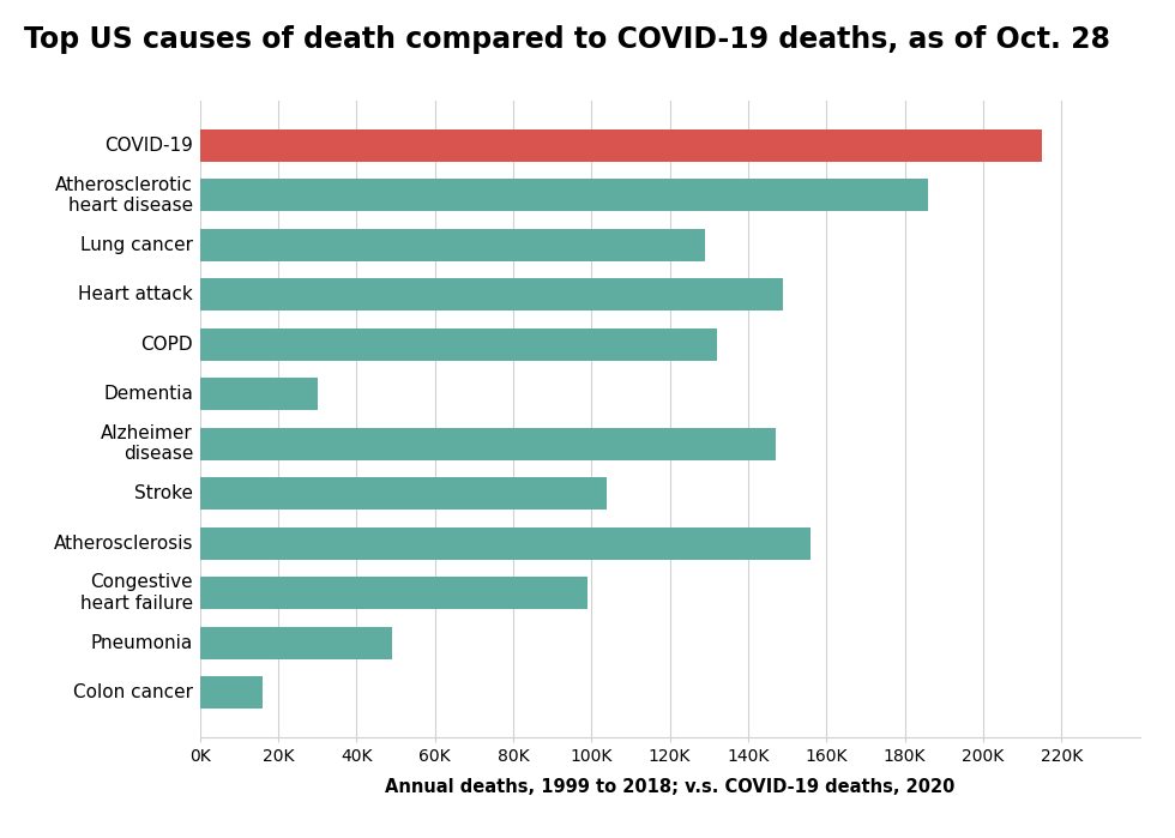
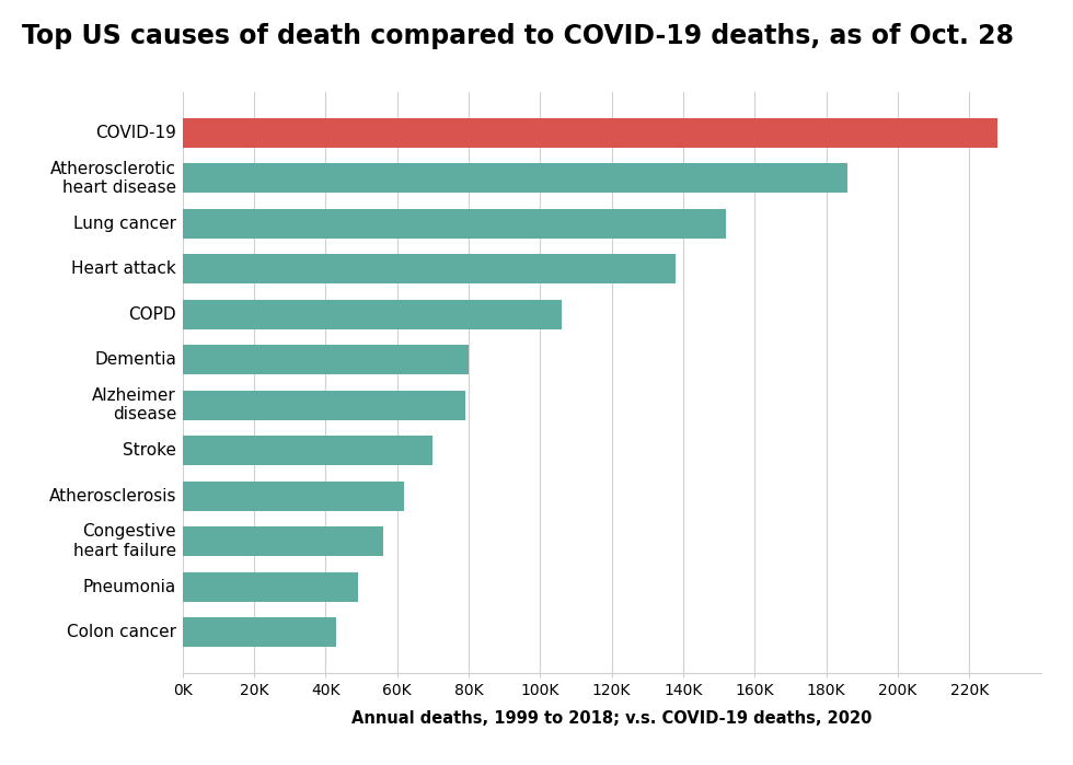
COVID-19: 215K -> 228K
Lung cancer: 129K -> 152K
Heart attack: 149K -> 138K
COPD: 132K -> 106K
Dementia: 30K -> 80K
Alzheimer disease: 147K -> 79K
Stroke: 104K -> 70K
Atherosclerosis: 156K -> 62K
Congestive heart failure: 99K -> 56K
Colon cancer: 16K -> 43K
